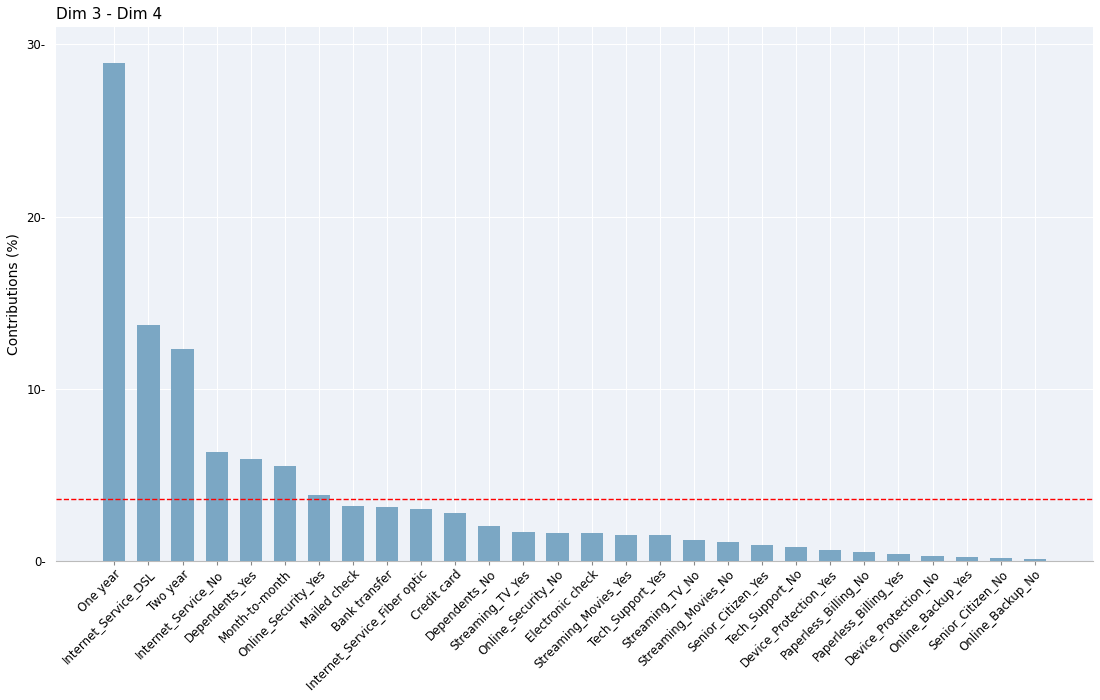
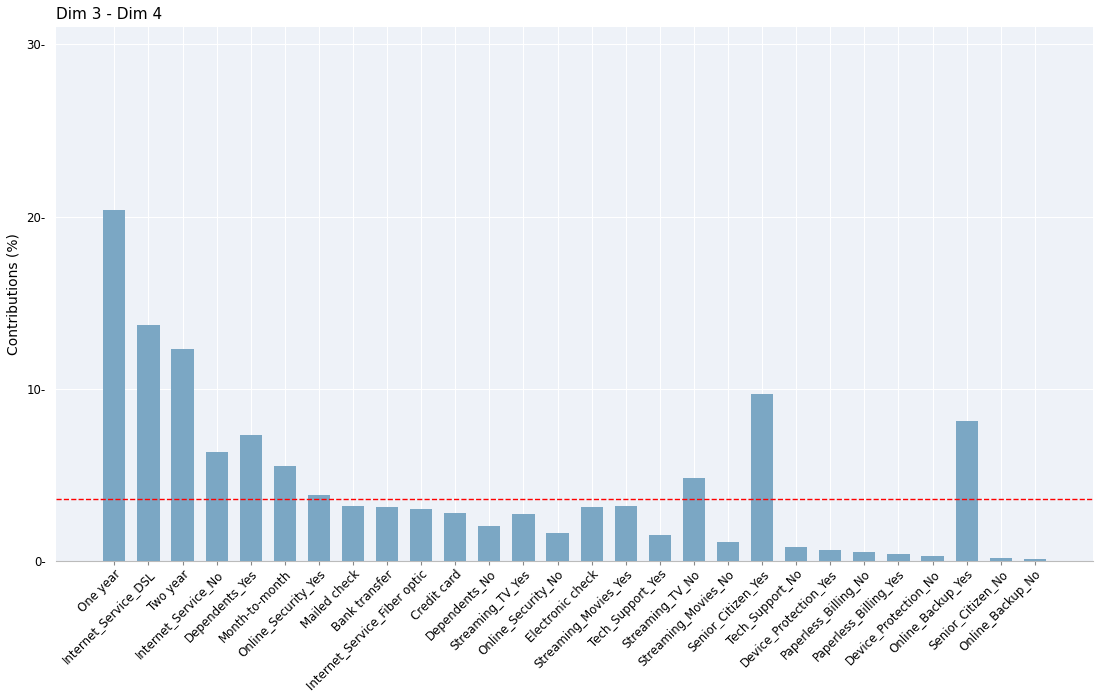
One year: 28.9- -> 20.4-
Dependents_Yes: 5.9- -> 7.3-
Streaming_TV_Yes: 1.7- -> 2.7-
Electronic check: 1.6- -> 3.1-
Streaming_Movies_Yes: 1.5- -> 3.2-
Streaming_TV_No: 1.2- -> 4.8-
Senior_Citizen_Yes: 0.9- -> 9.7-
Online_Backup_Yes: 0.2- -> 8.1-
